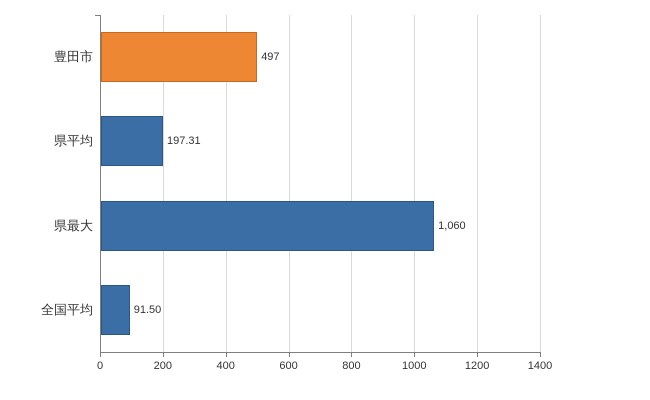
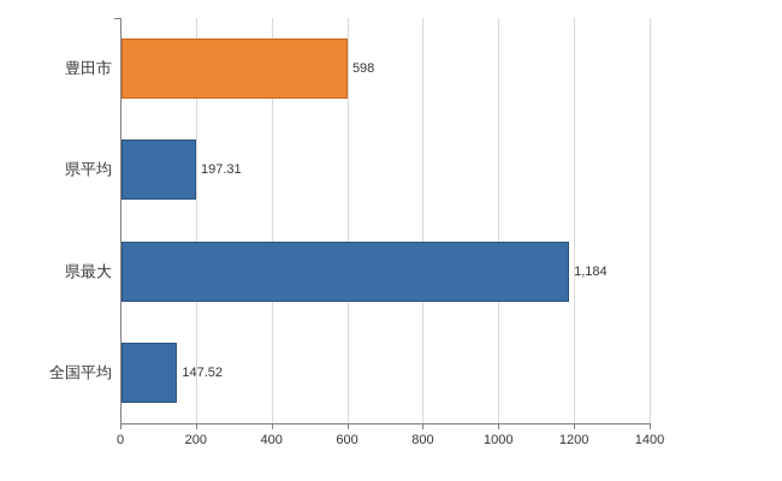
豊田市: 497 -> 598
県最大: 1,060 -> 1,184
全国平均: 91.50 -> 147.52
